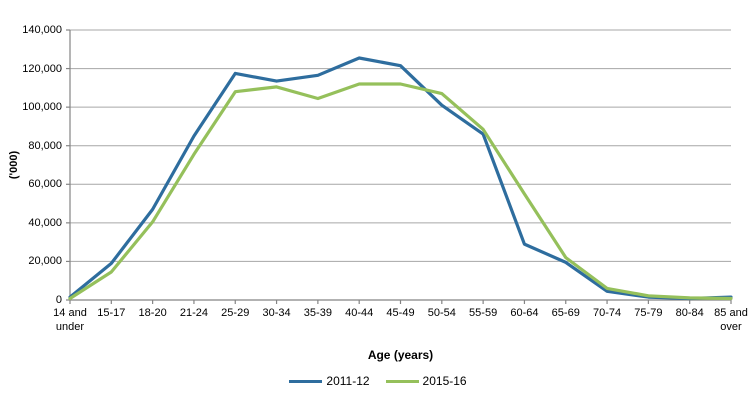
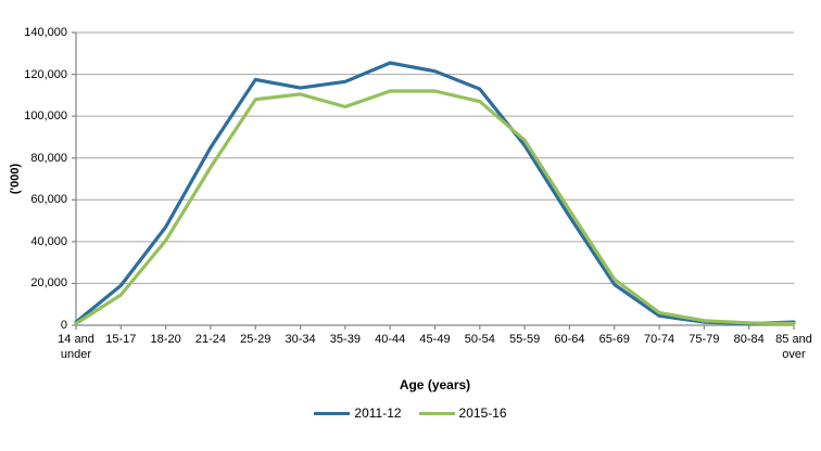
2011-12/50-54: 101000 -> 113000
2011-12/60-64: 29000 -> 52000
